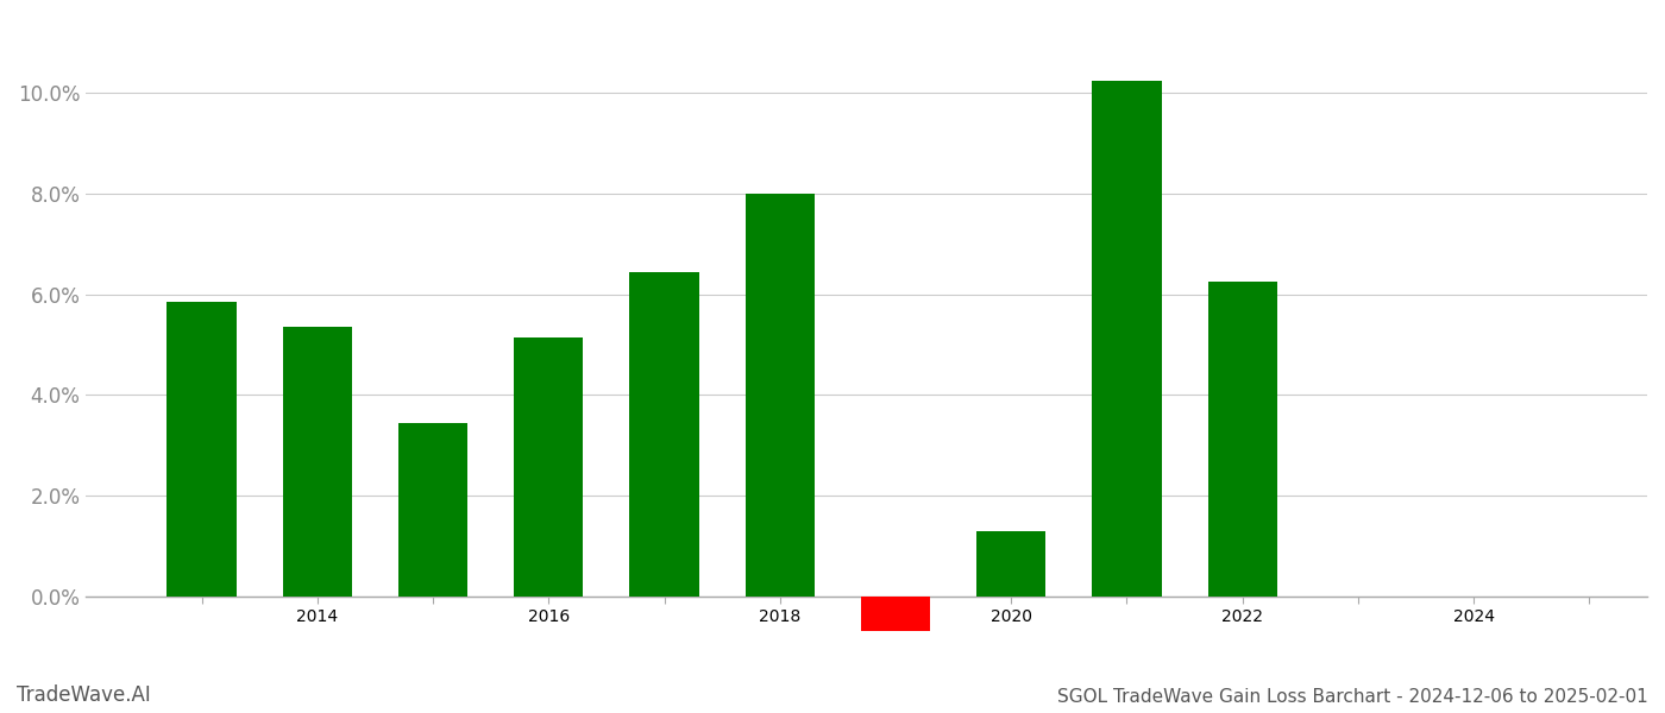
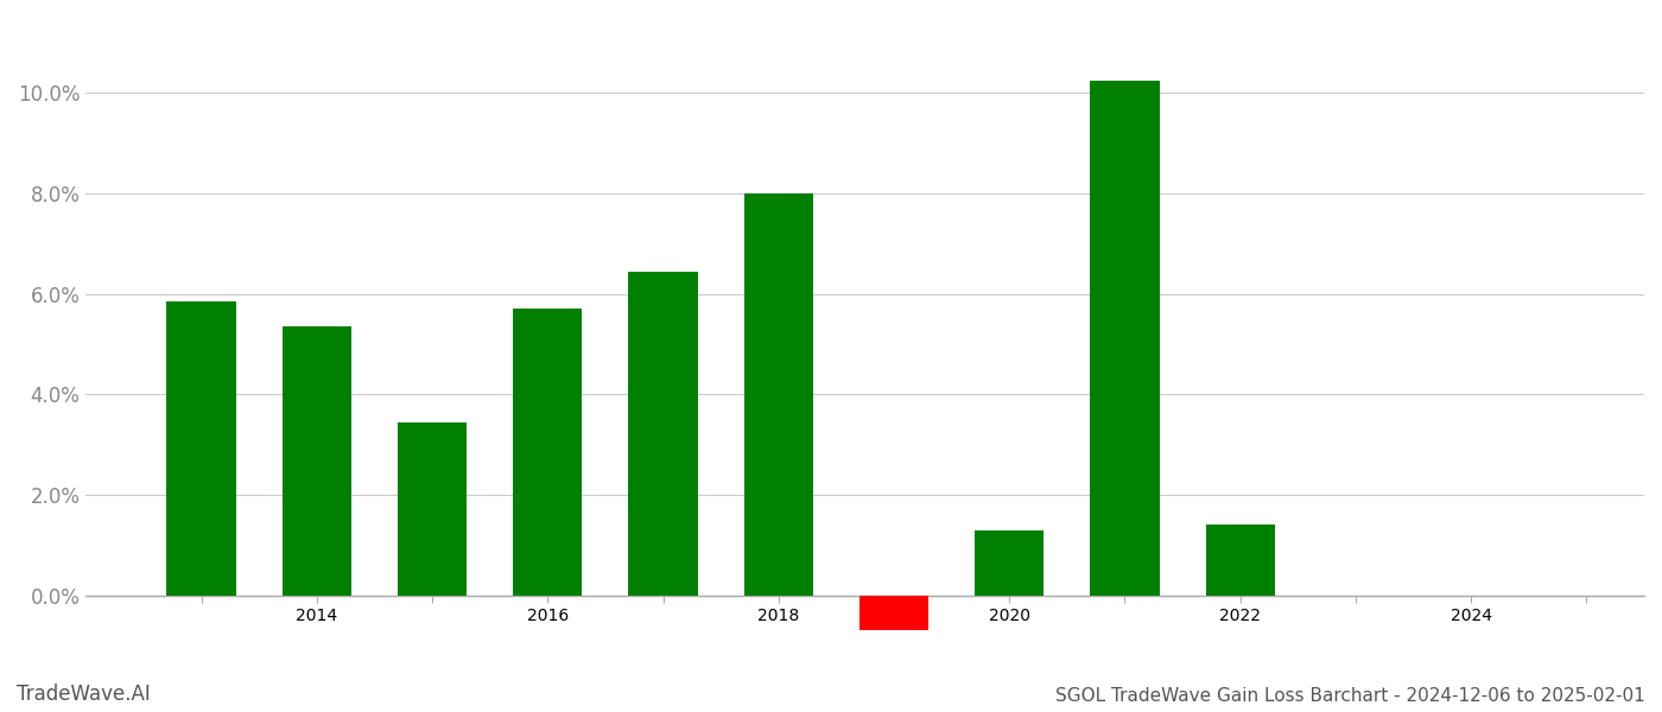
2016: 5.15% -> 5.70%
2022: 6.25% -> 1.40%
